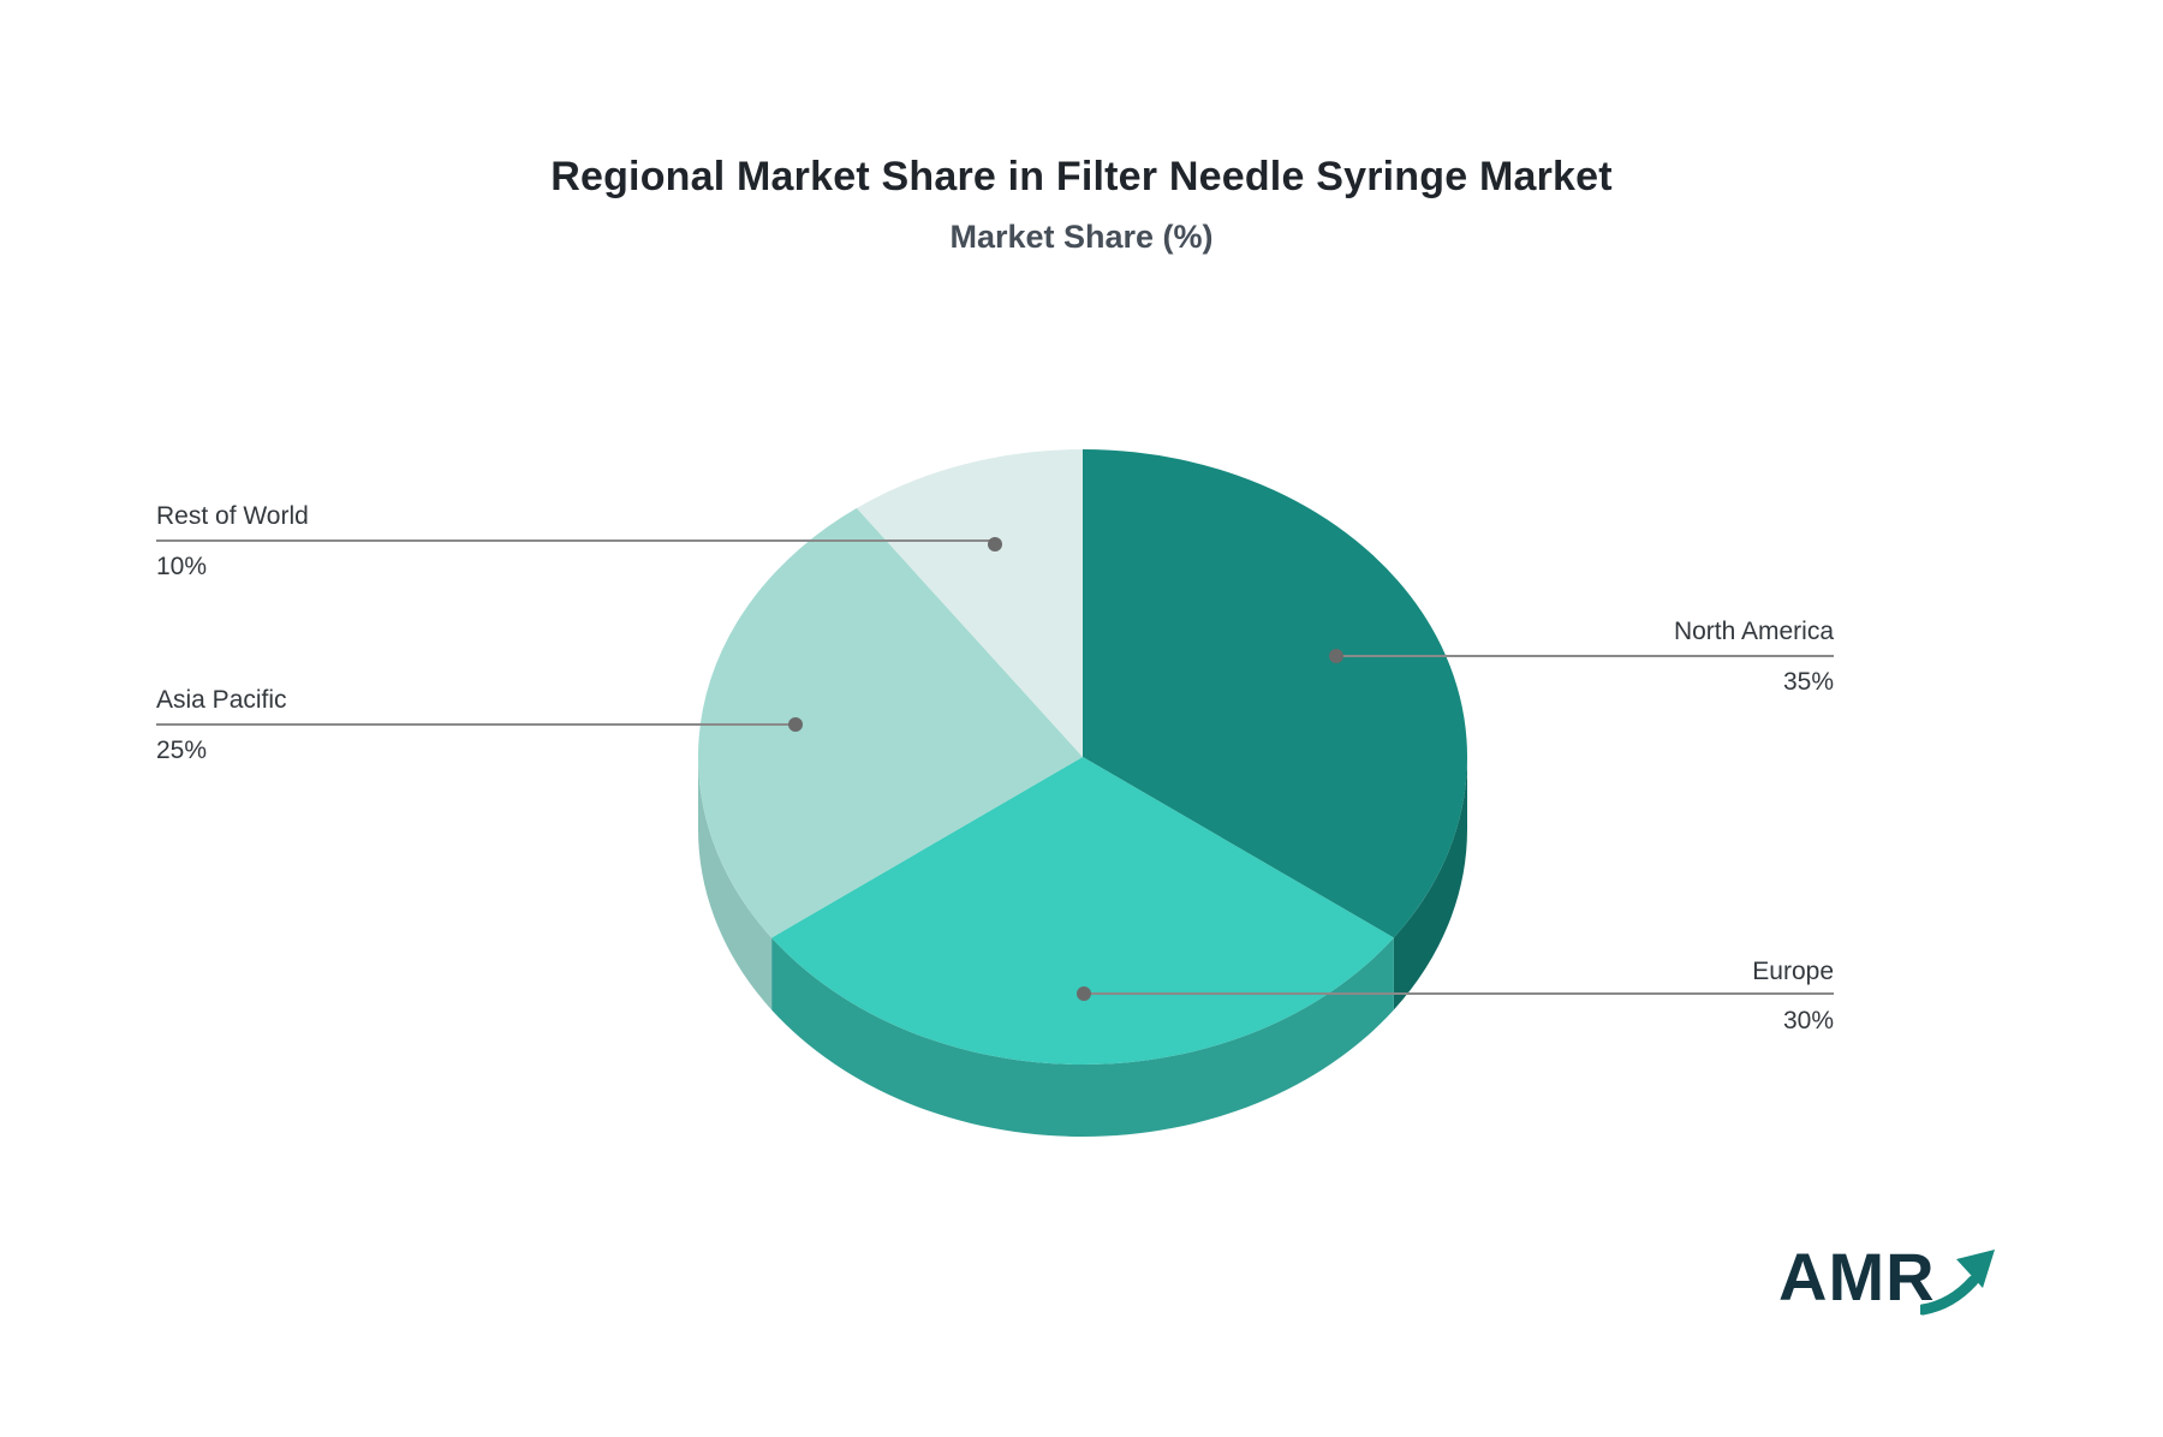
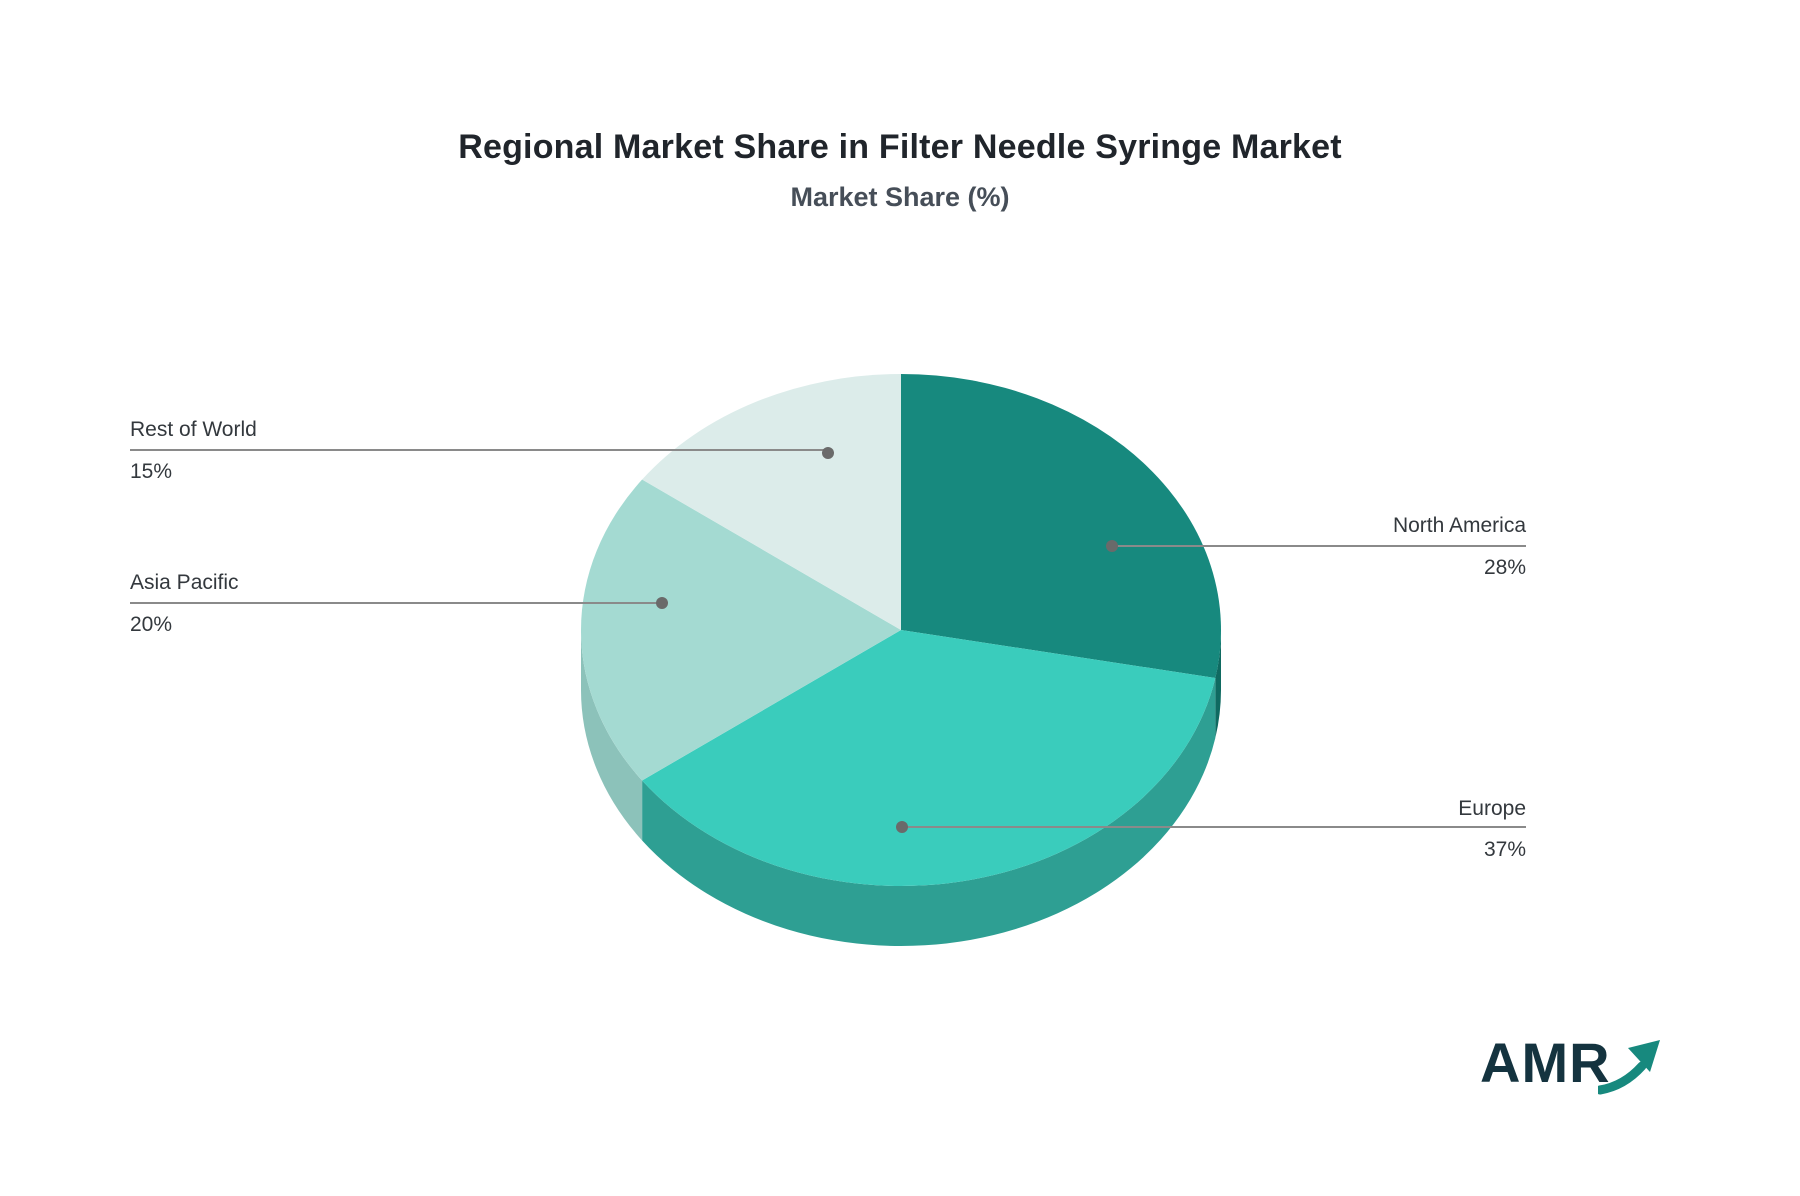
North America: 35% -> 28%
Europe: 30% -> 37%
Asia Pacific: 25% -> 20%
Rest of World: 10% -> 15%
